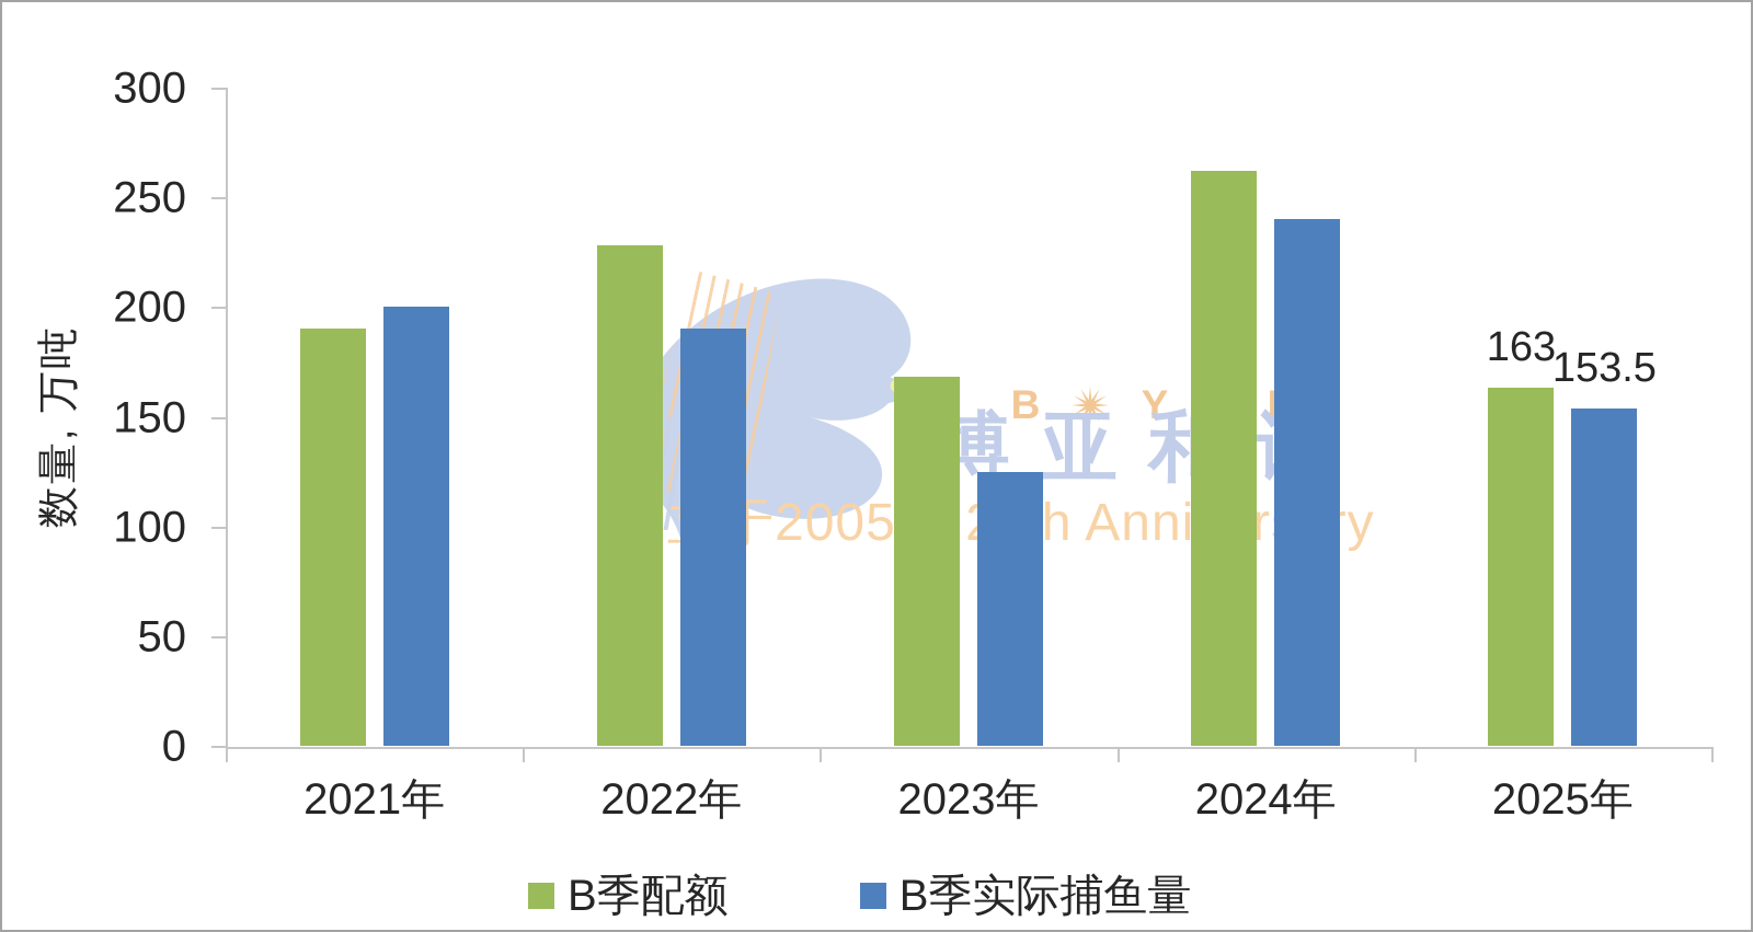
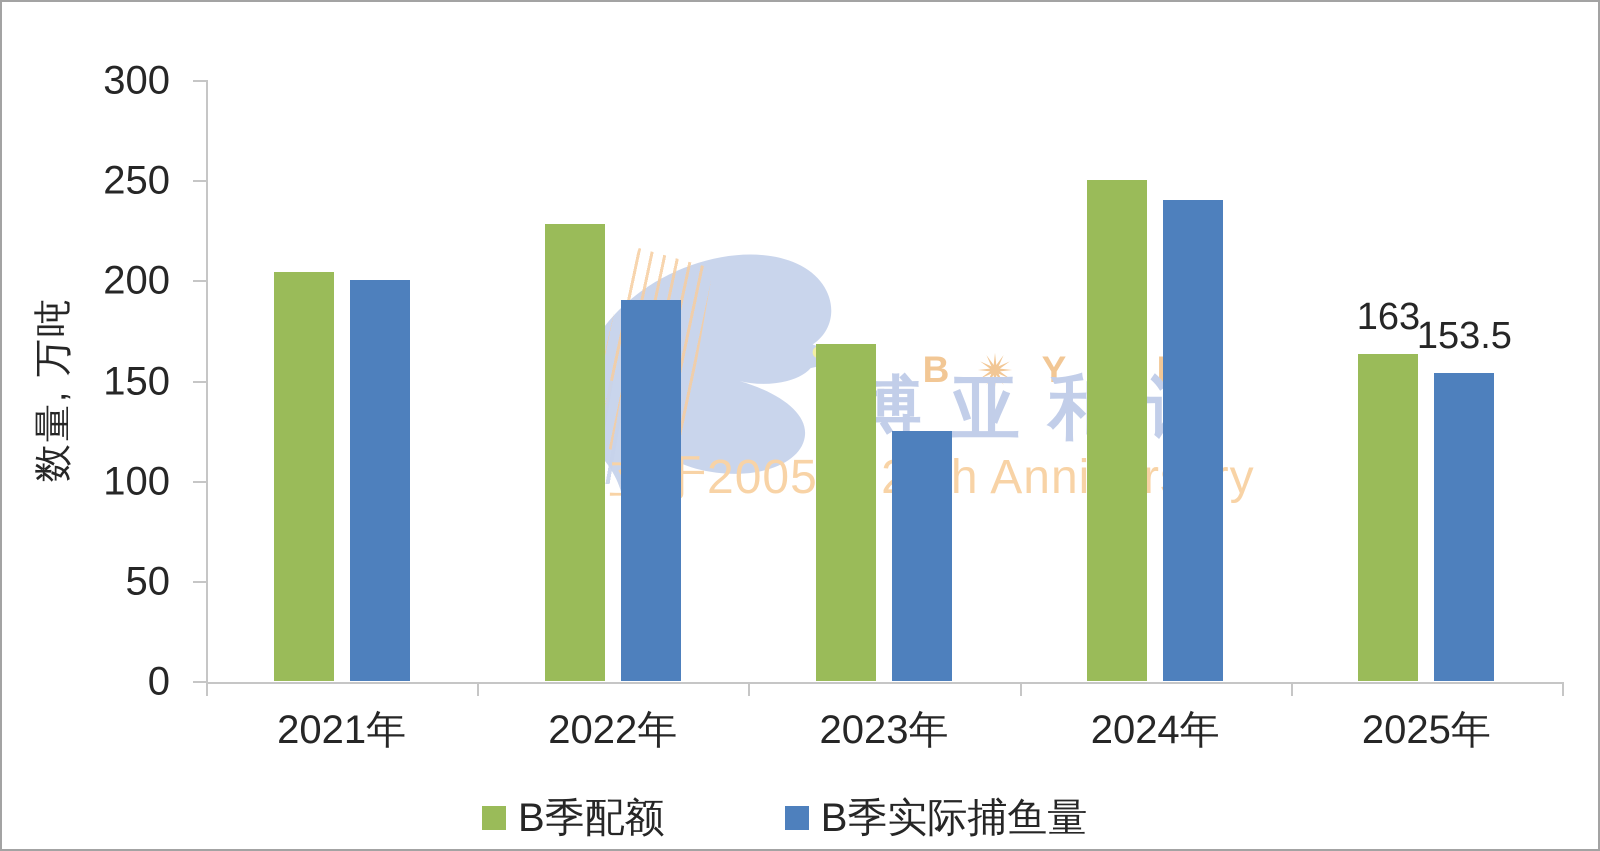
B季配额/2021年: 190 -> 204
B季配额/2024年: 262 -> 250
